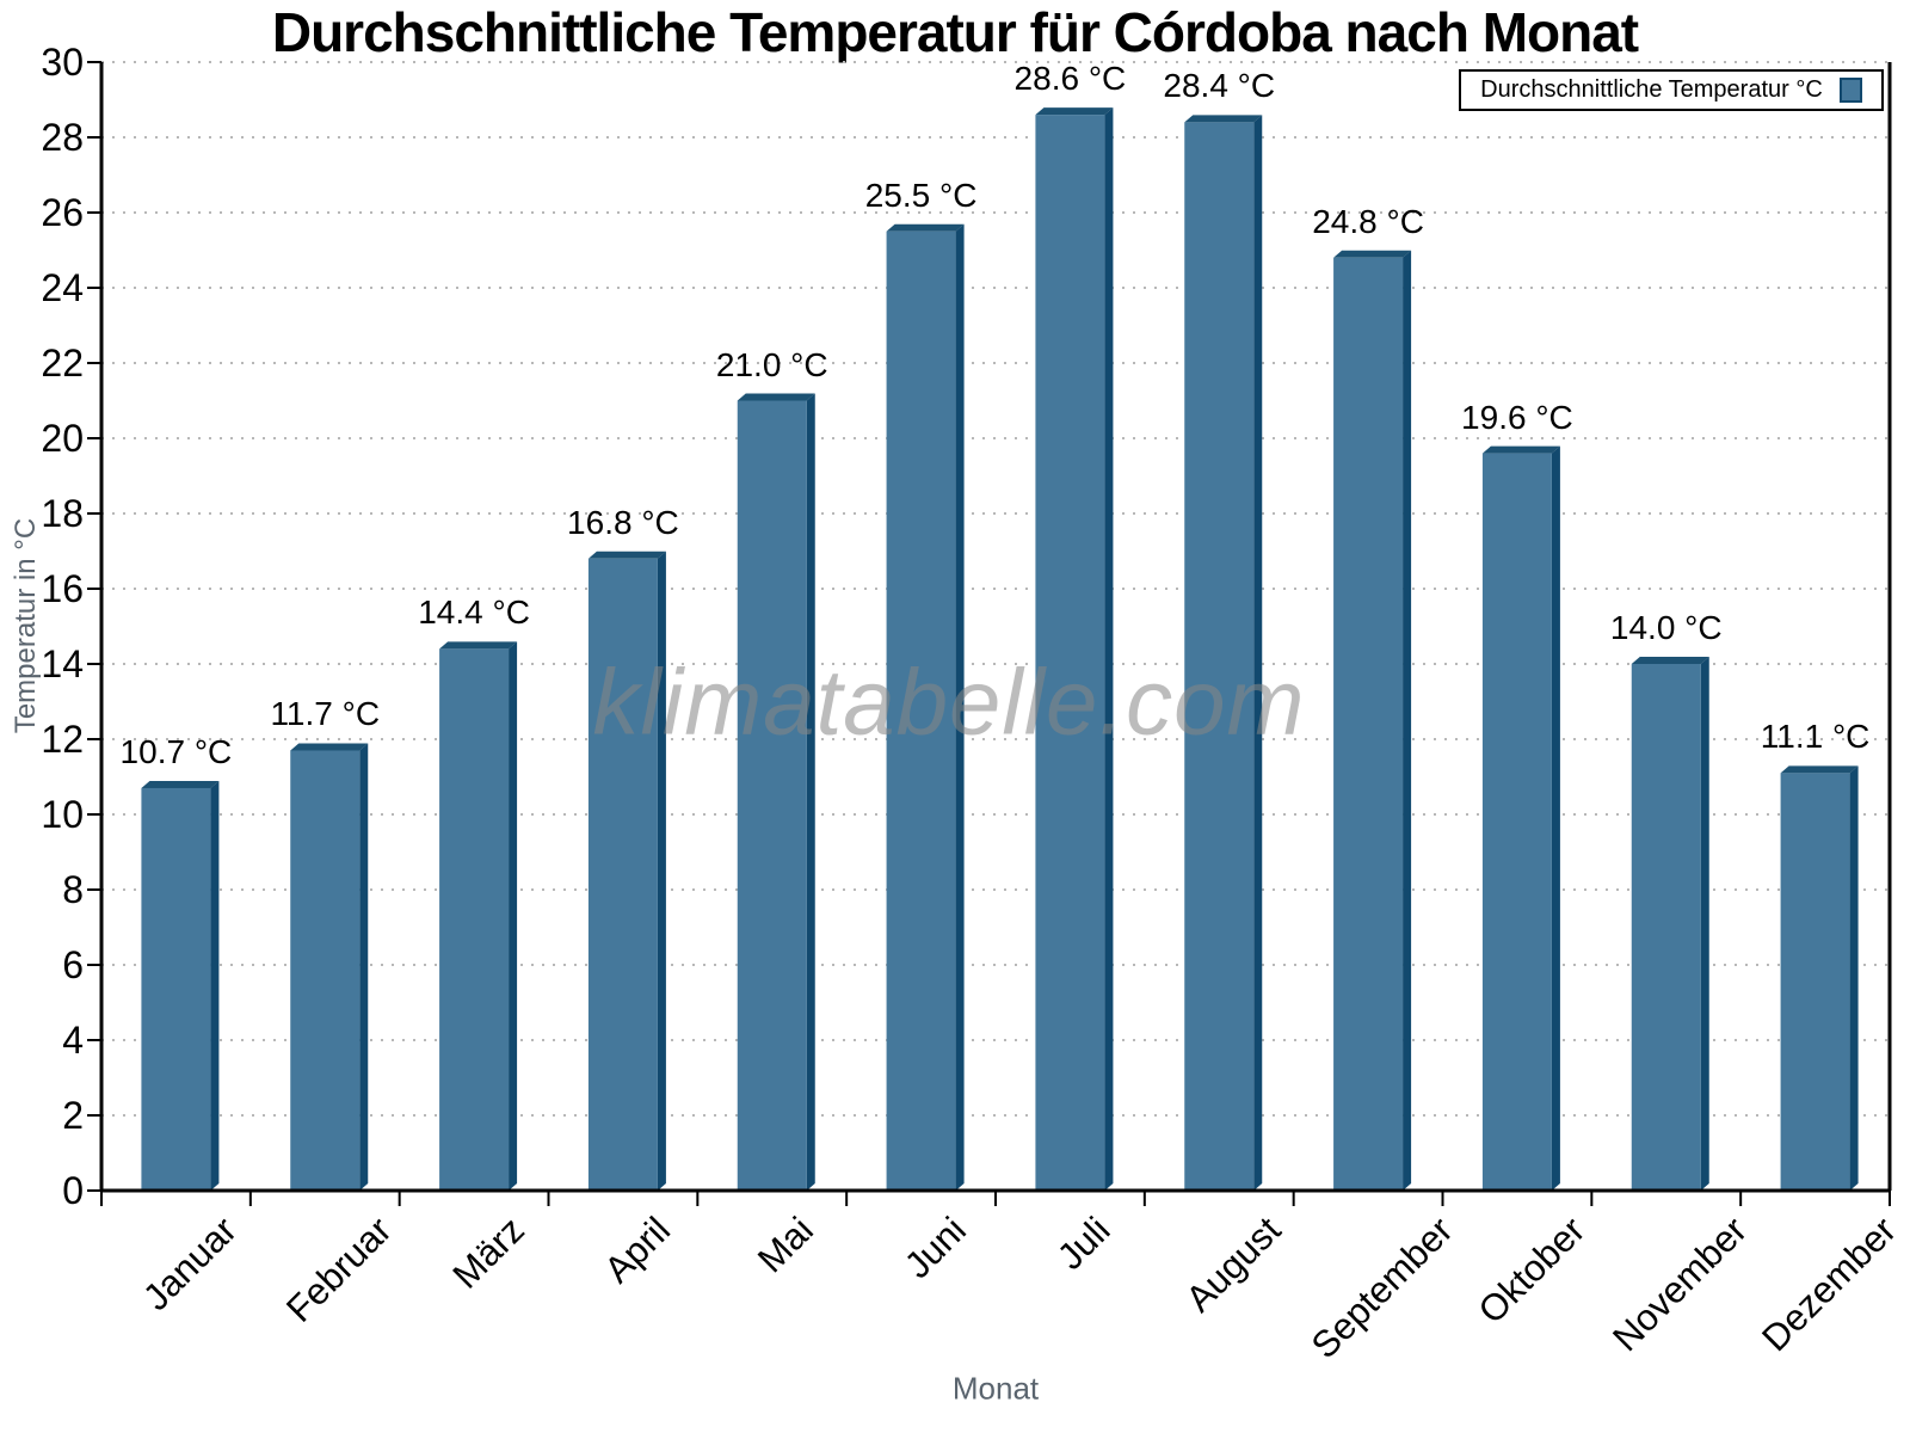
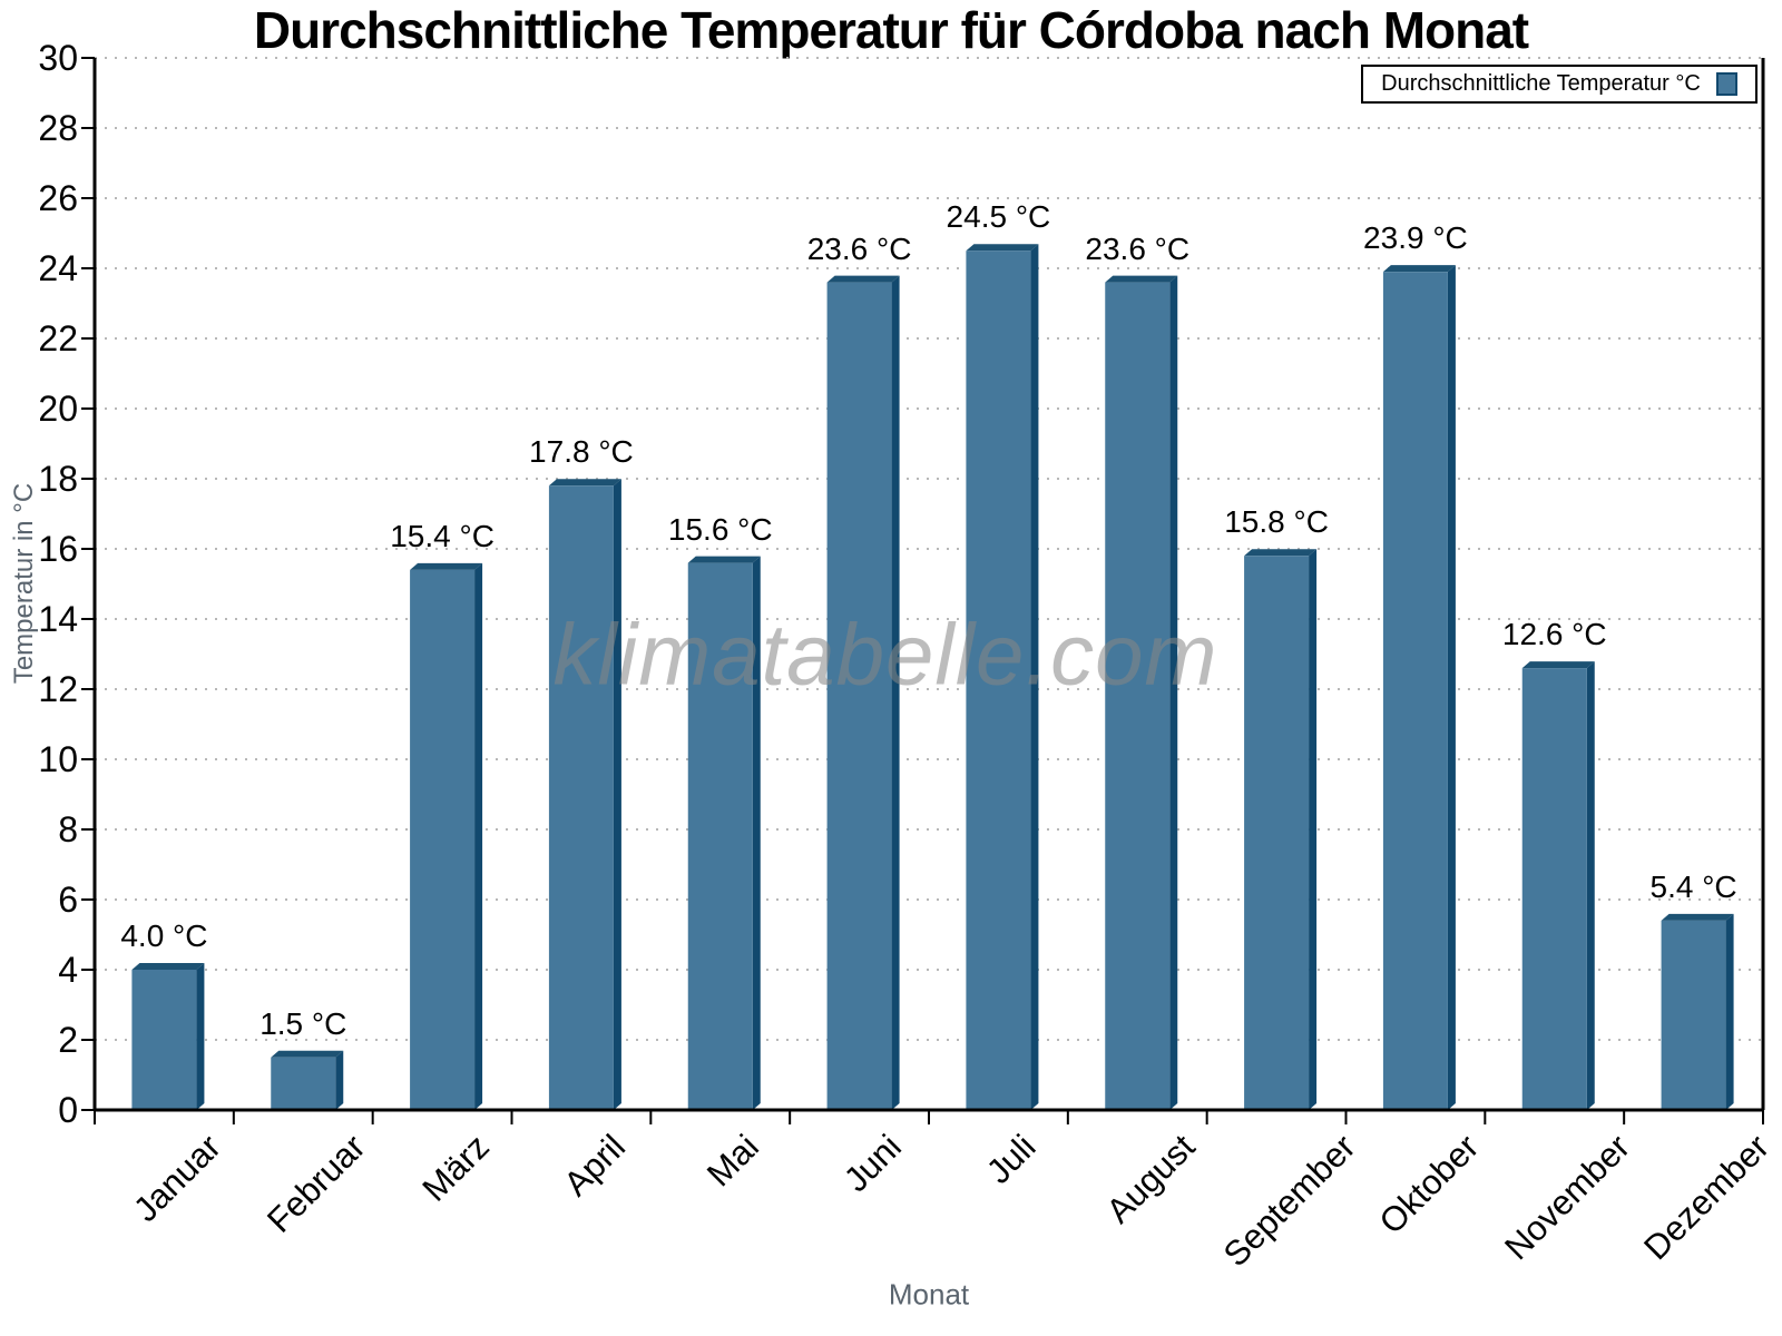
Januar: 10.7 -> 4.0
Februar: 11.7 -> 1.5
März: 14.4 -> 15.4
April: 16.8 -> 17.8
Mai: 21.0 -> 15.6
Juni: 25.5 -> 23.6
Juli: 28.6 -> 24.5
August: 28.4 -> 23.6
September: 24.8 -> 15.8
Oktober: 19.6 -> 23.9
November: 14.0 -> 12.6
Dezember: 11.1 -> 5.4
